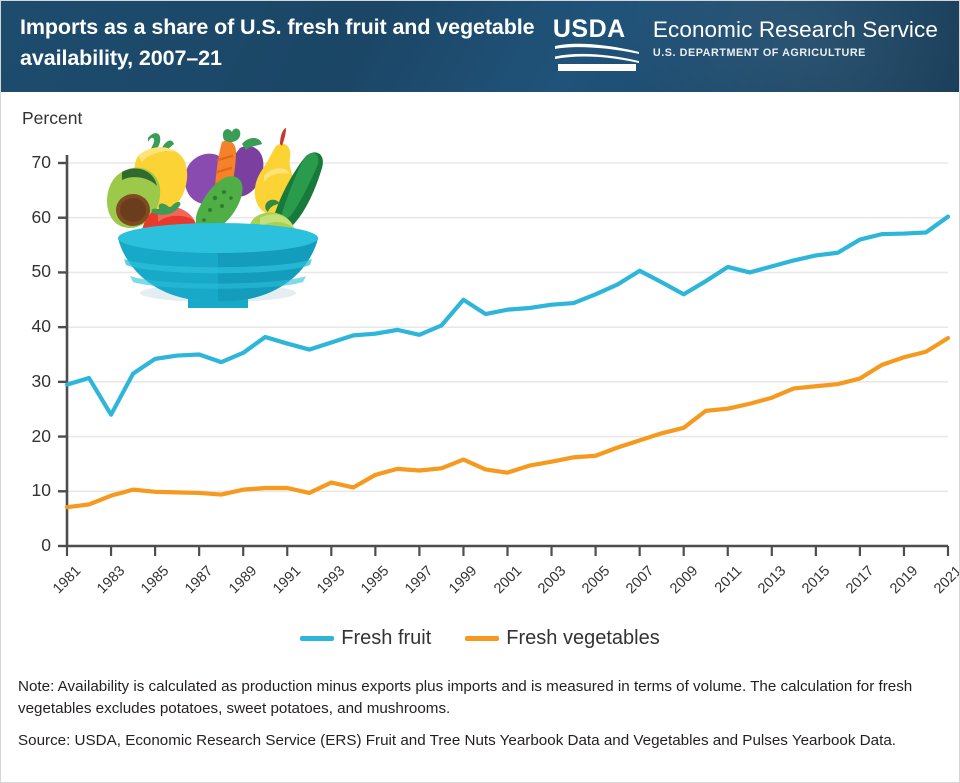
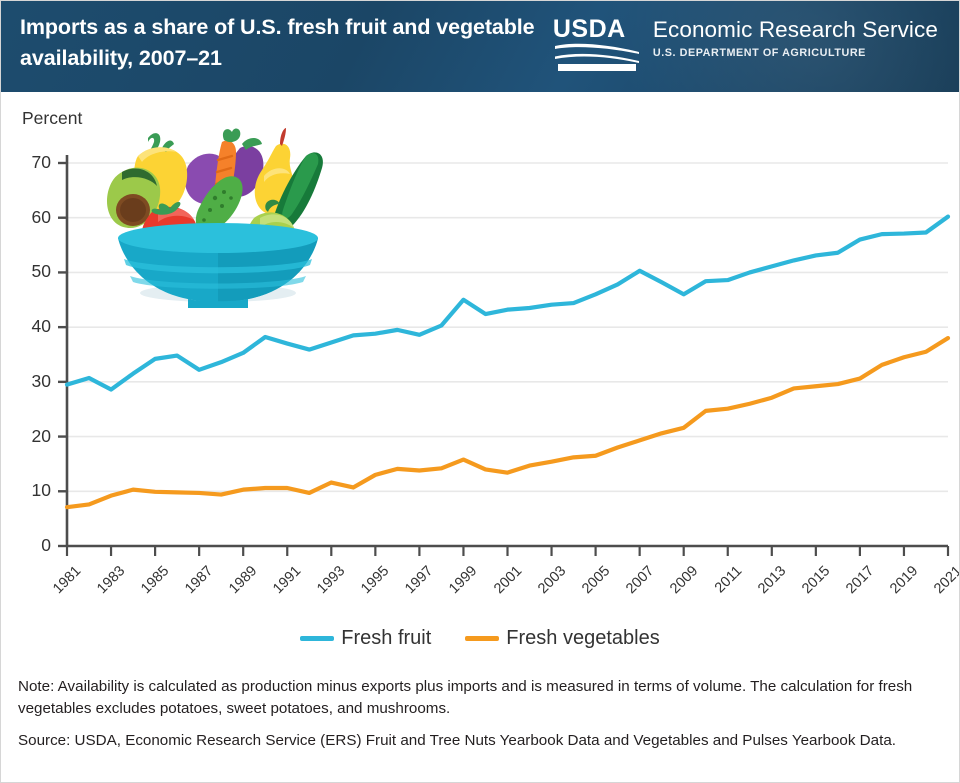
Fresh fruit/1983: 24 -> 29
Fresh fruit/1987: 35 -> 32
Fresh fruit/2011: 51 -> 49
